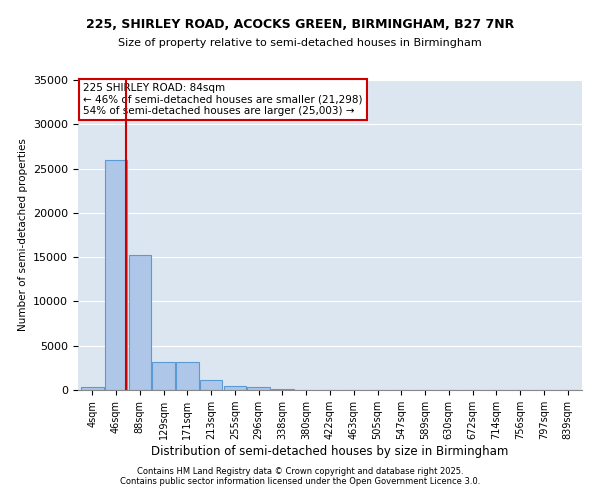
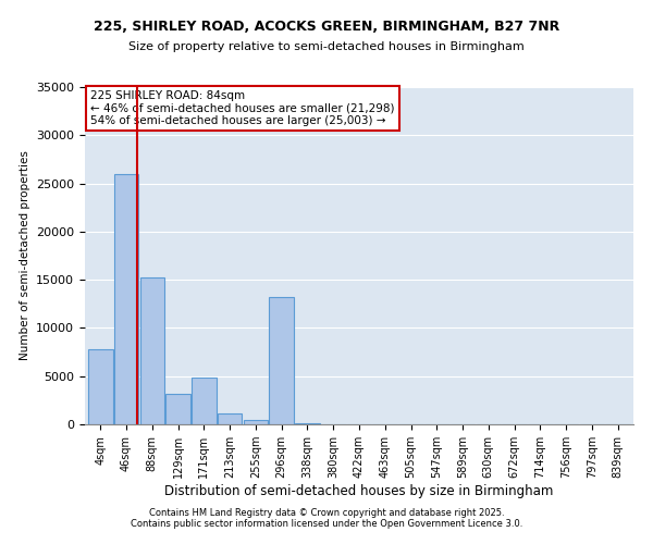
4sqm: 300 -> 7800
171sqm: 3200 -> 4800
296sqm: 300 -> 13200
